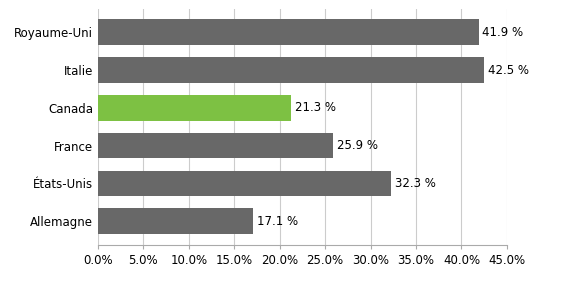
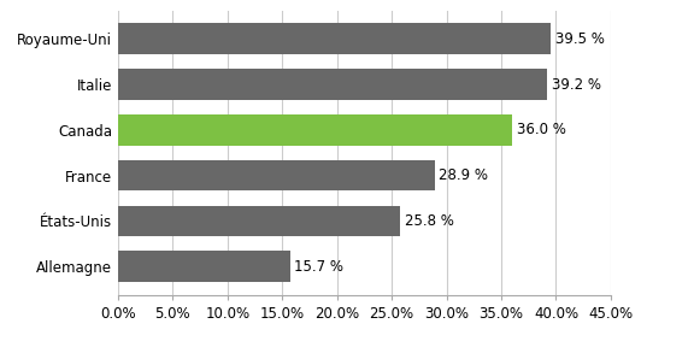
Royaume-Uni: 41.9 -> 39.5
Italie: 42.5 -> 39.2
Canada: 21.3 -> 36.0
France: 25.9 -> 28.9
États-Unis: 32.3 -> 25.8
Allemagne: 17.1 -> 15.7
